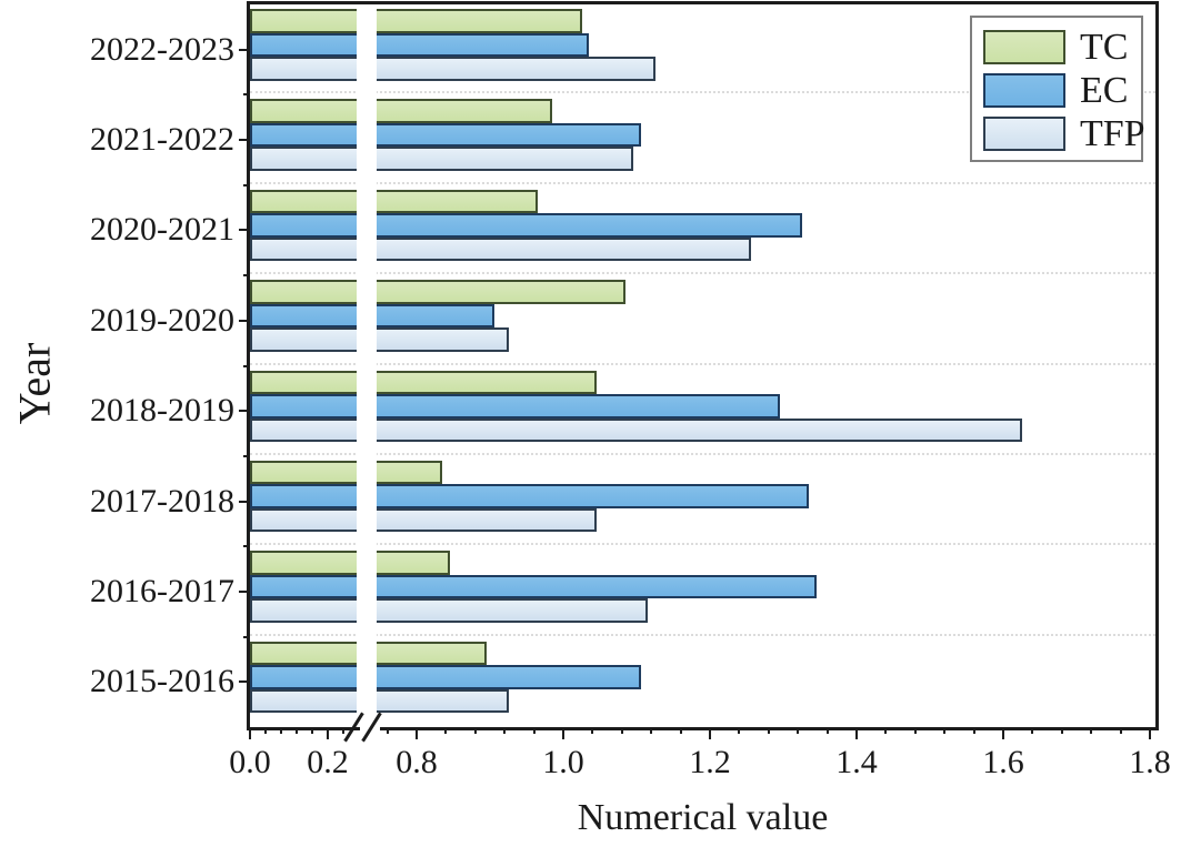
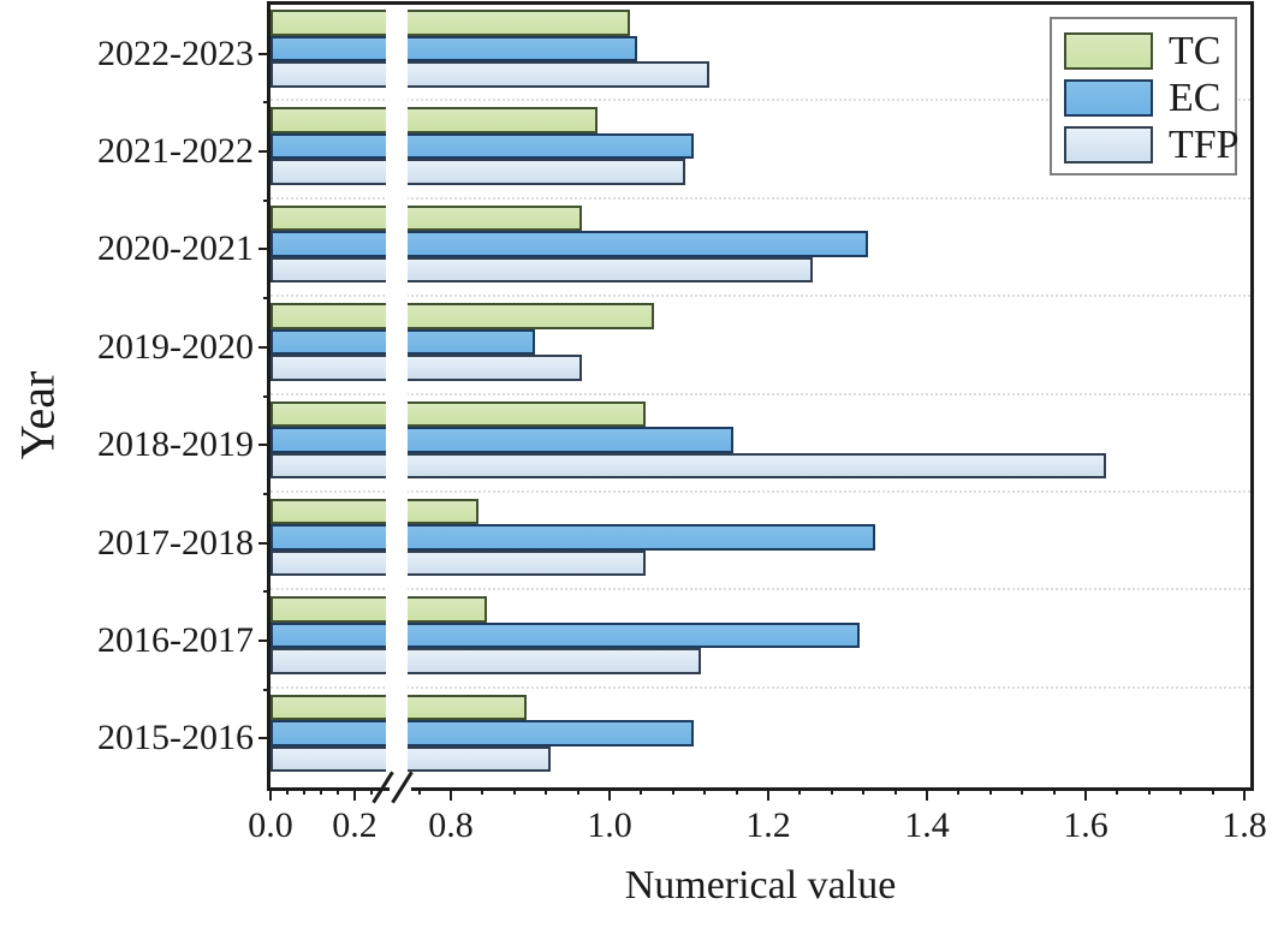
TC/2019-2020: 1.09 -> 1.06
TFP/2019-2020: 0.93 -> 0.97
EC/2018-2019: 1.30 -> 1.16
EC/2016-2017: 1.35 -> 1.32
